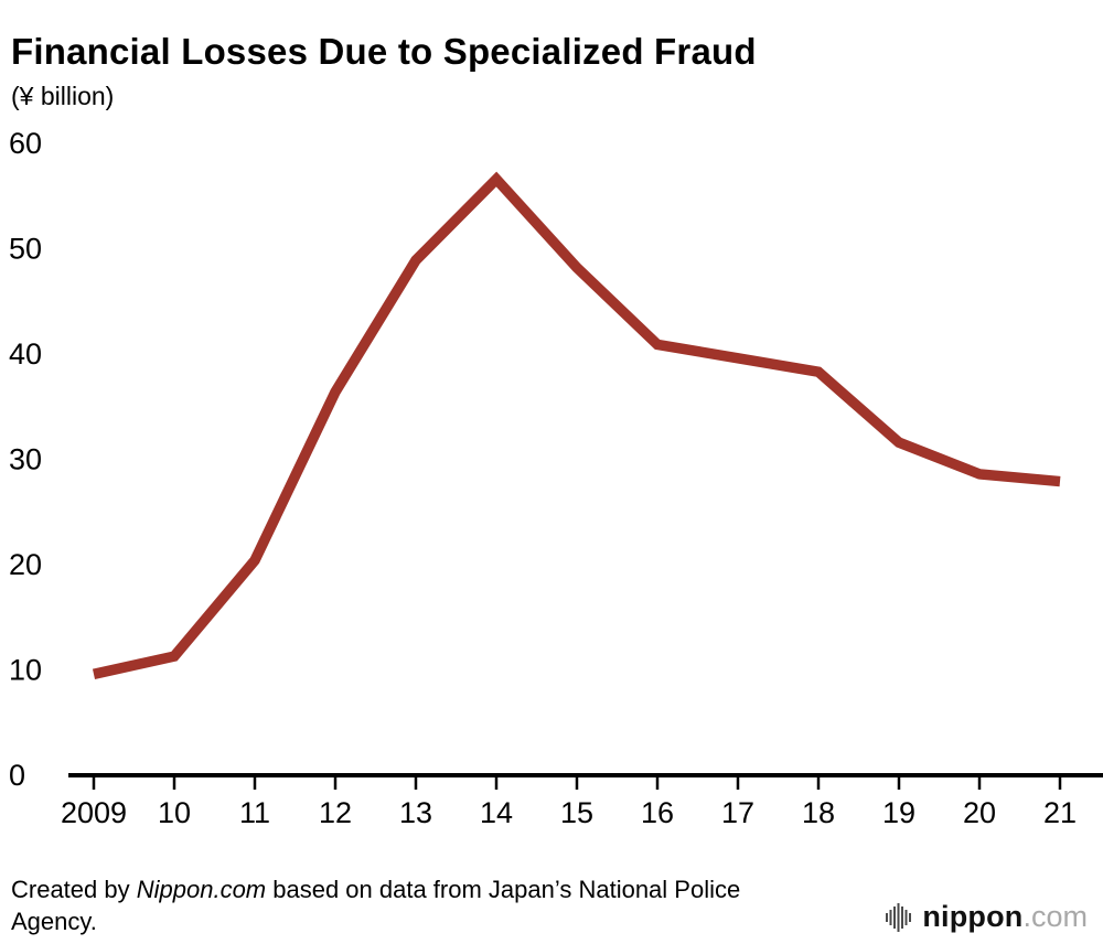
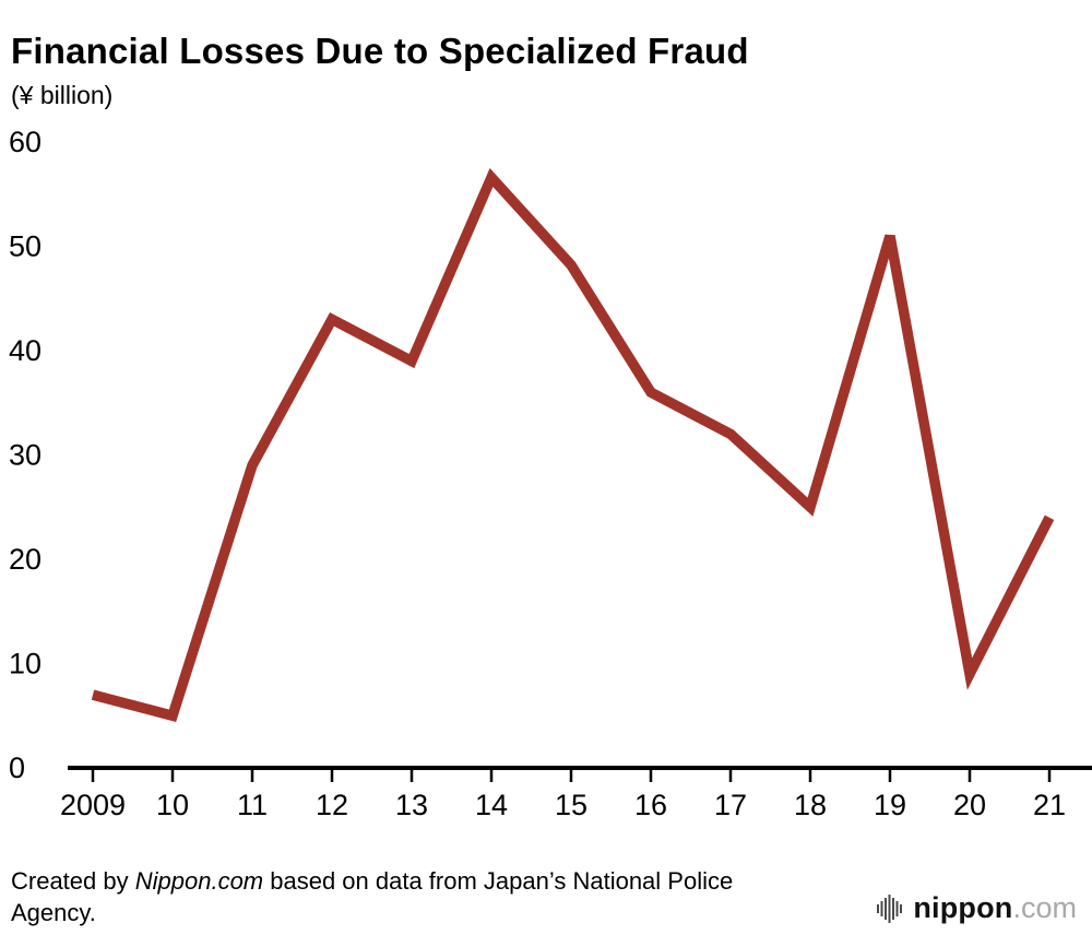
2009: 10 -> 7
10: 11 -> 5
11: 20 -> 29
12: 36 -> 43
13: 49 -> 39
16: 41 -> 36
17: 40 -> 32
18: 38 -> 25
19: 32 -> 51
20: 29 -> 9
21: 28 -> 24
